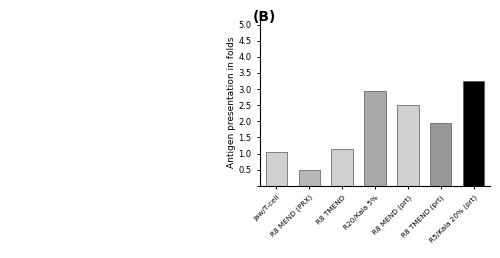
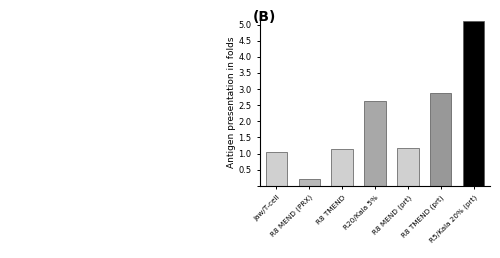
R8 MEND (PRX): 0.50 -> 0.20
R20/Kala 5%: 2.95 -> 2.62
R8 MEND (prt): 2.50 -> 1.17
R8 TMEND (prt): 1.95 -> 2.88
R5/Kala 20% (prt): 3.25 -> 5.10
